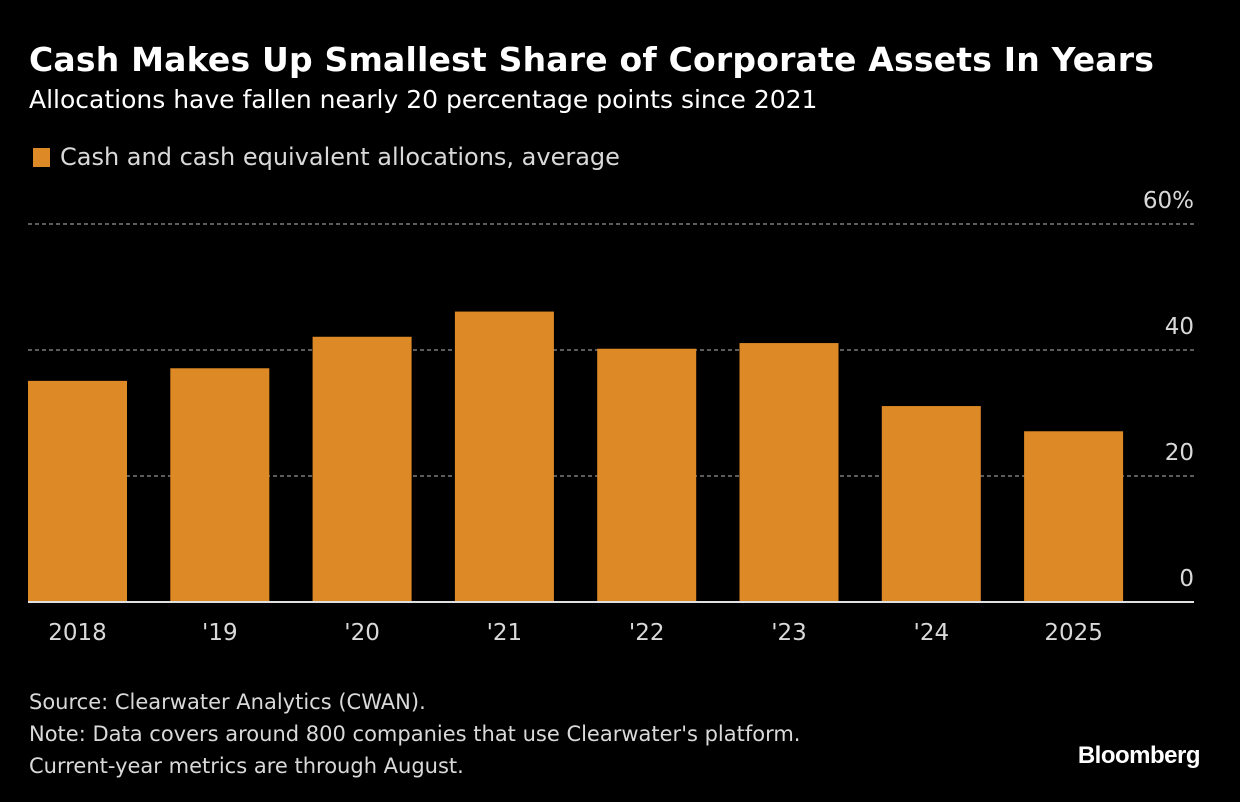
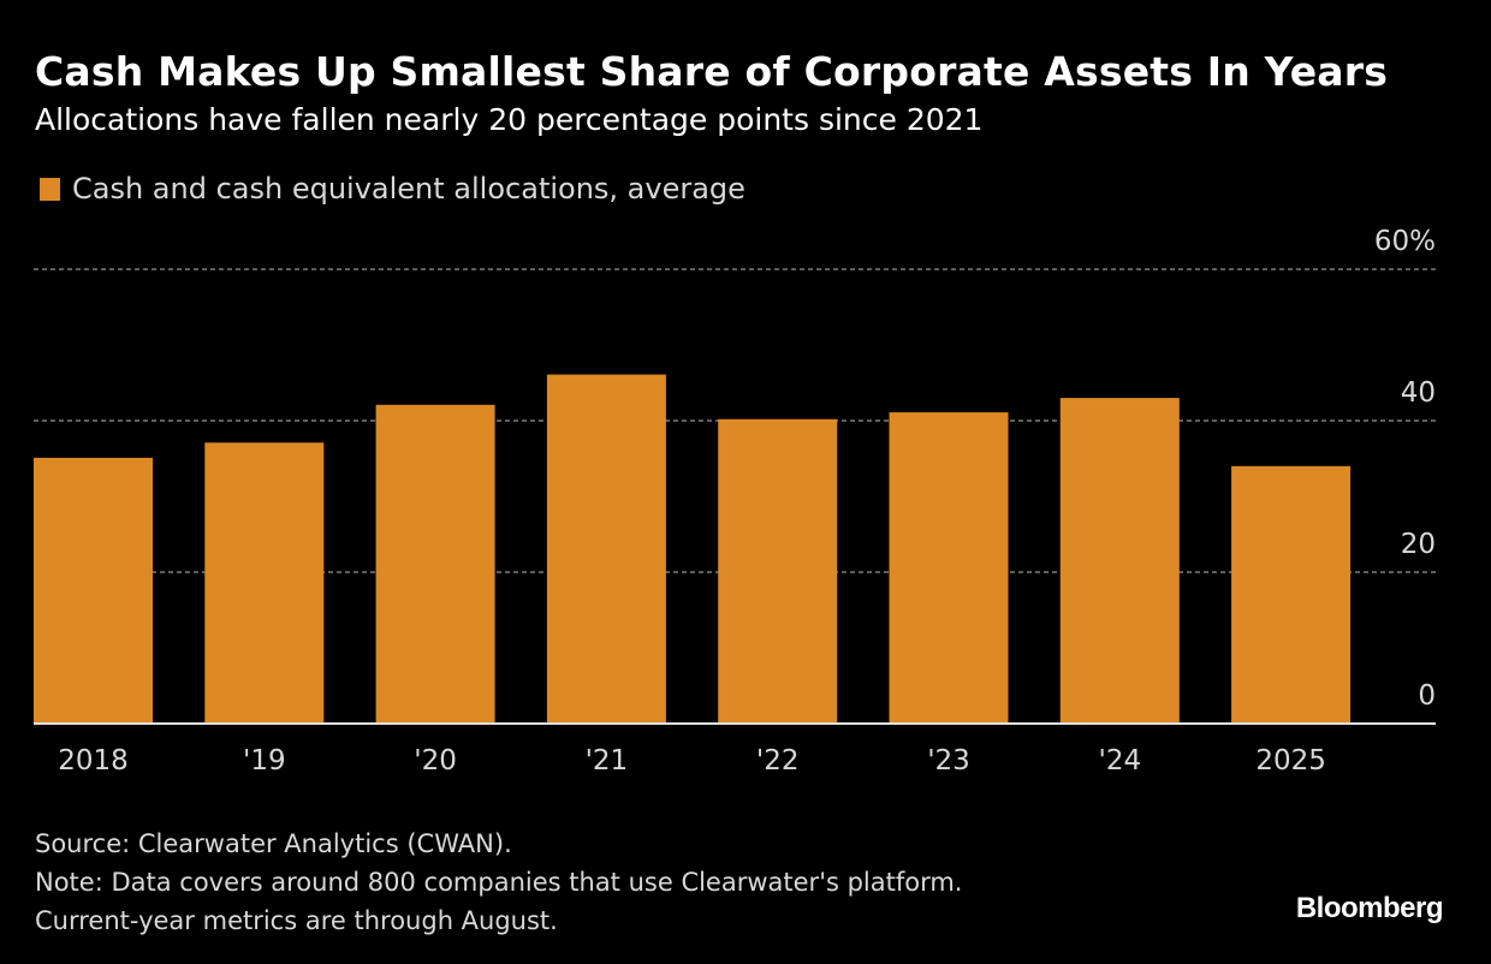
'24: 31% -> 43%
2025: 27% -> 34%
